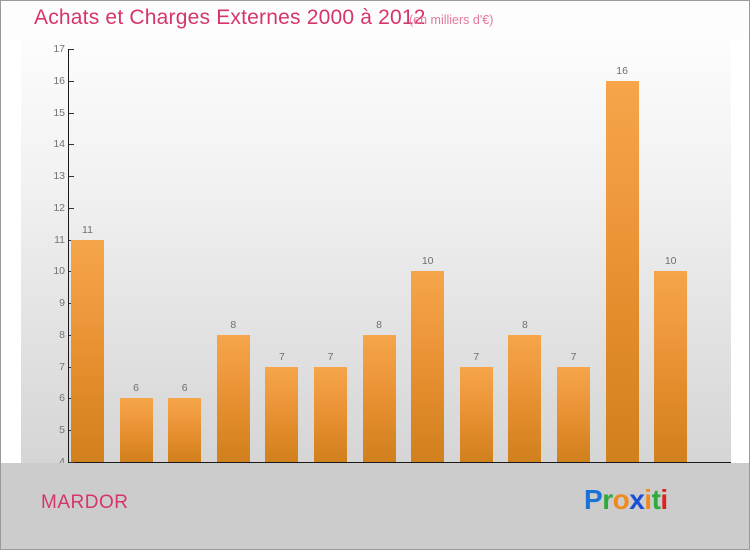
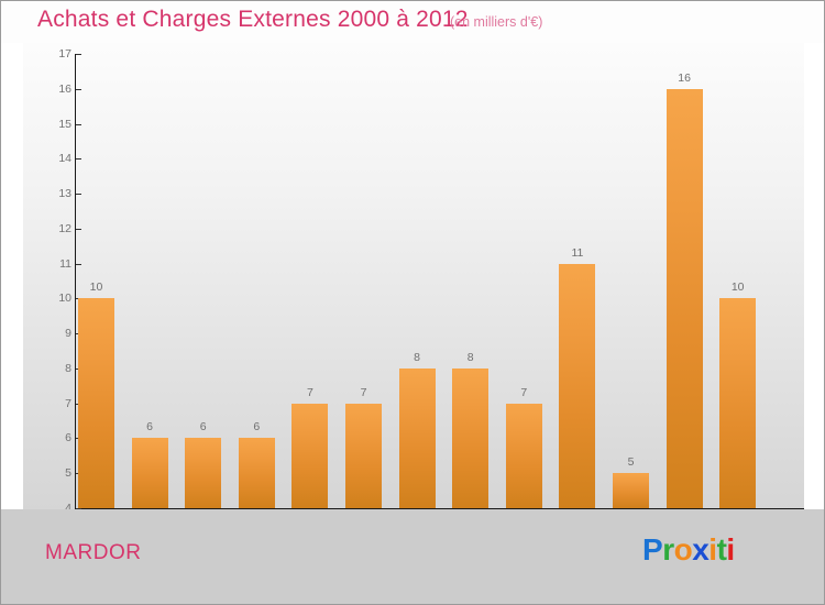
2000: 11 -> 10
2003: 8 -> 6
2007: 10 -> 8
2009: 8 -> 11
2010: 7 -> 5
